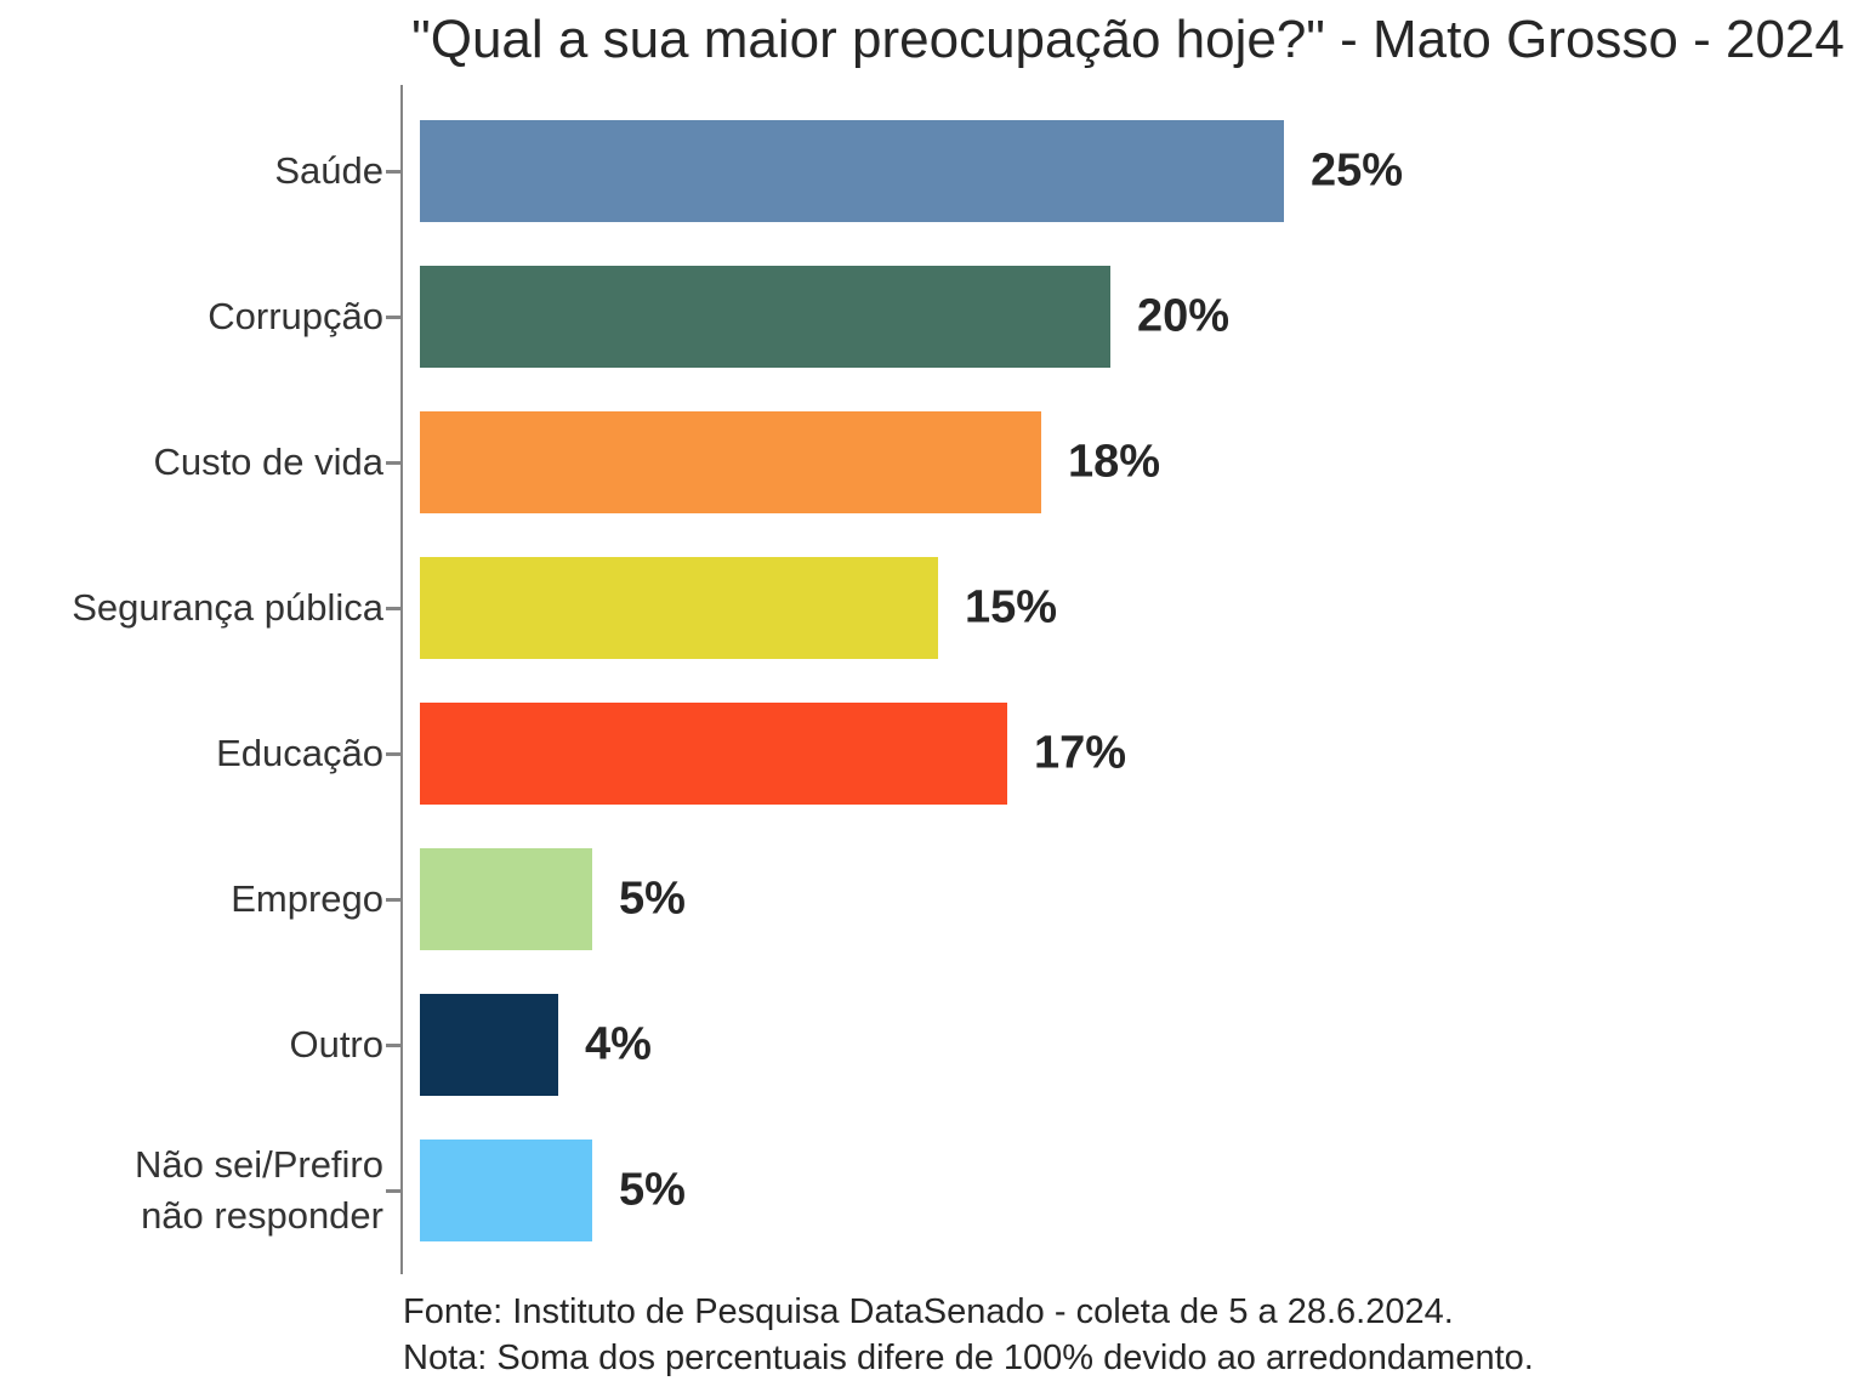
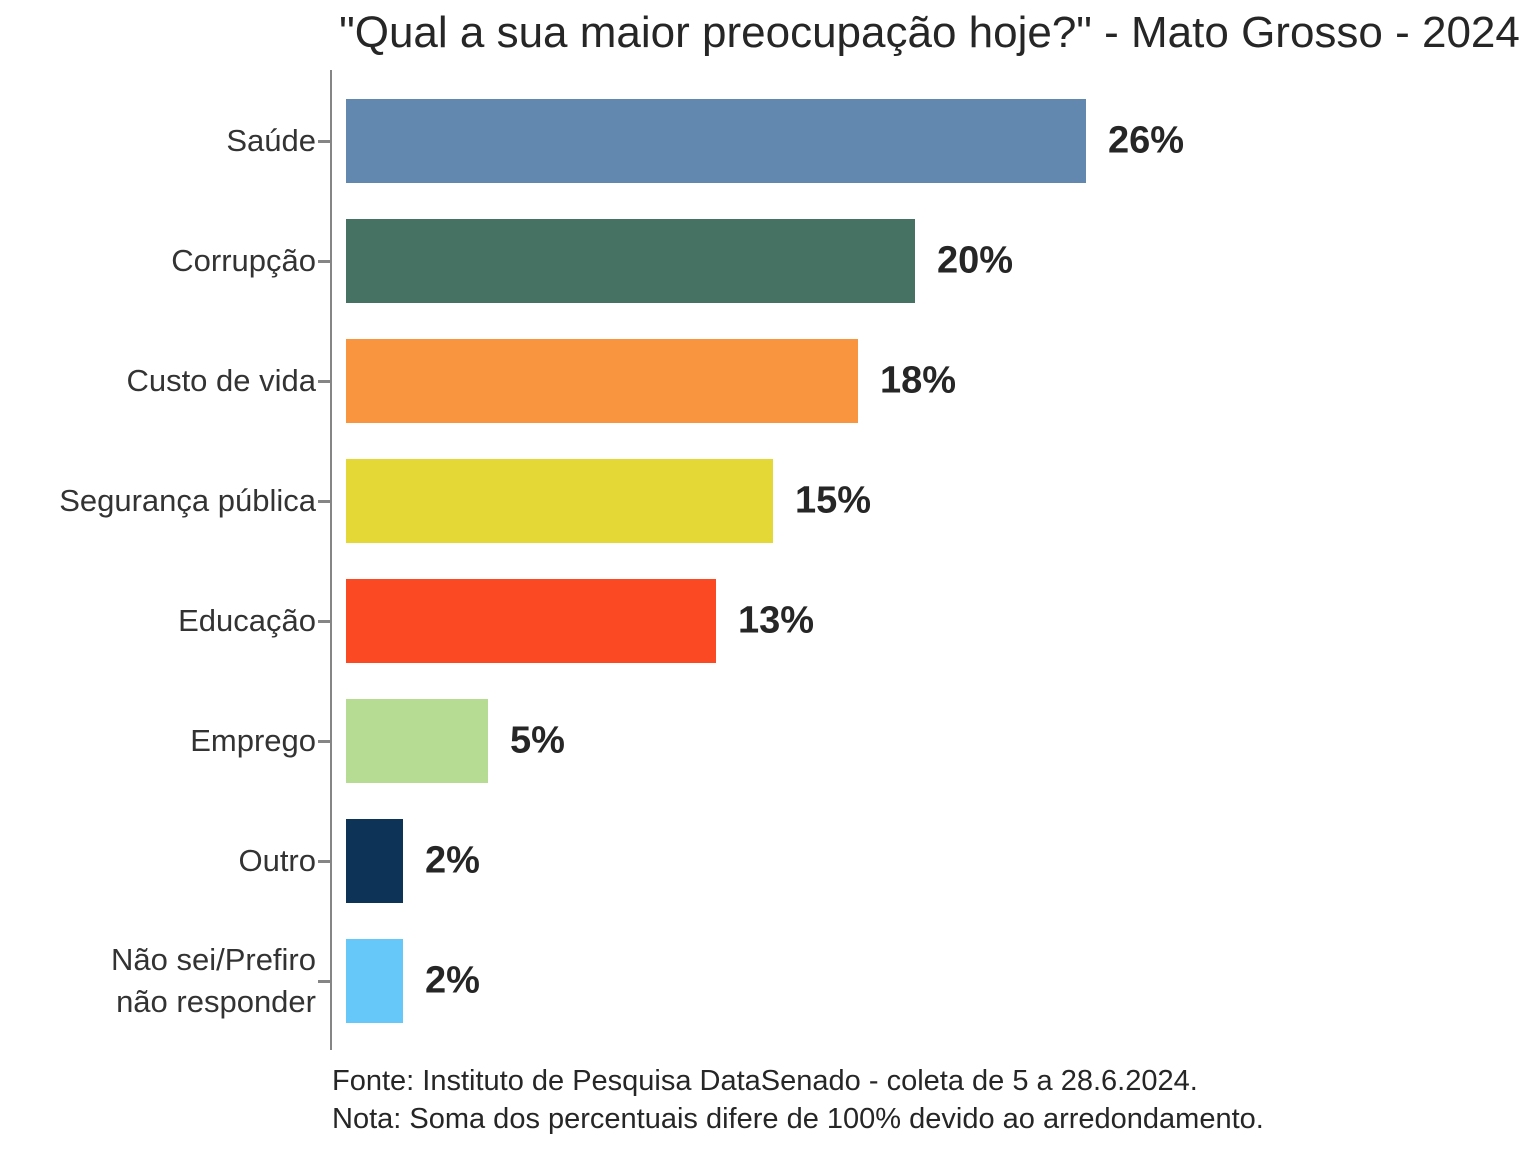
Saúde: 25% -> 26%
Educação: 17% -> 13%
Outro: 4% -> 2%
Não sei/Prefiro não responder: 5% -> 2%
